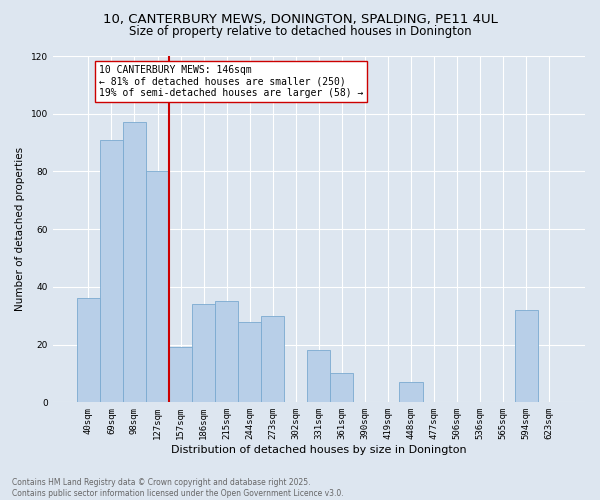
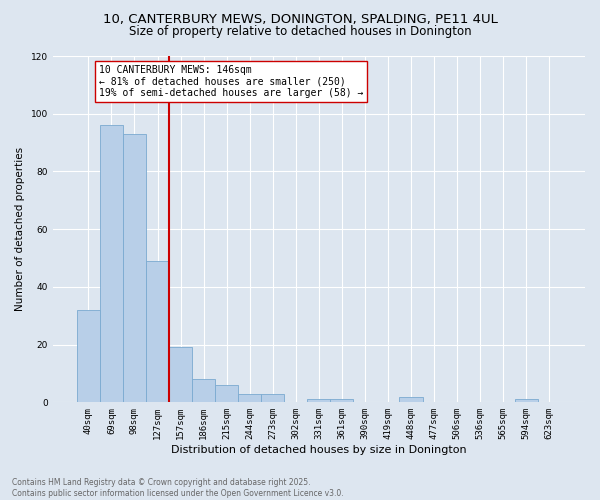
40sqm: 36 -> 32
69sqm: 91 -> 96
98sqm: 97 -> 93
127sqm: 80 -> 49
186sqm: 34 -> 8
215sqm: 35 -> 6
244sqm: 28 -> 3
273sqm: 30 -> 3
331sqm: 18 -> 1
361sqm: 10 -> 1
448sqm: 7 -> 2
594sqm: 32 -> 1
